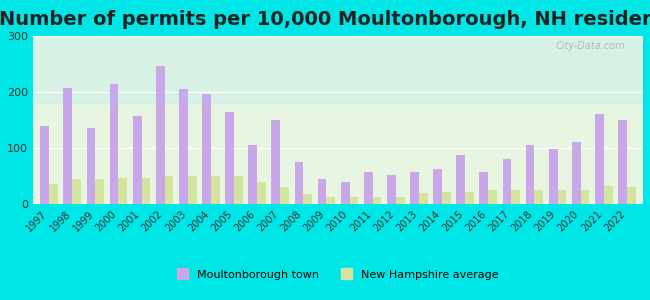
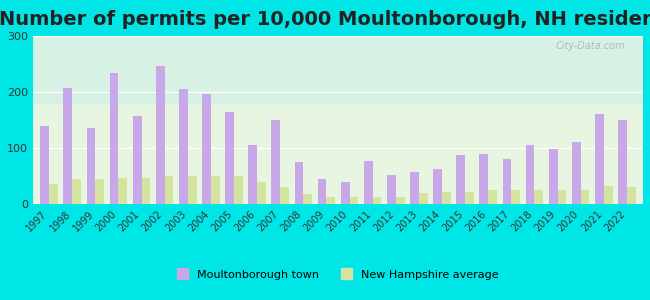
Moultonborough town/2000: 215 -> 234
Moultonborough town/2011: 57 -> 76
Moultonborough town/2016: 57 -> 90
